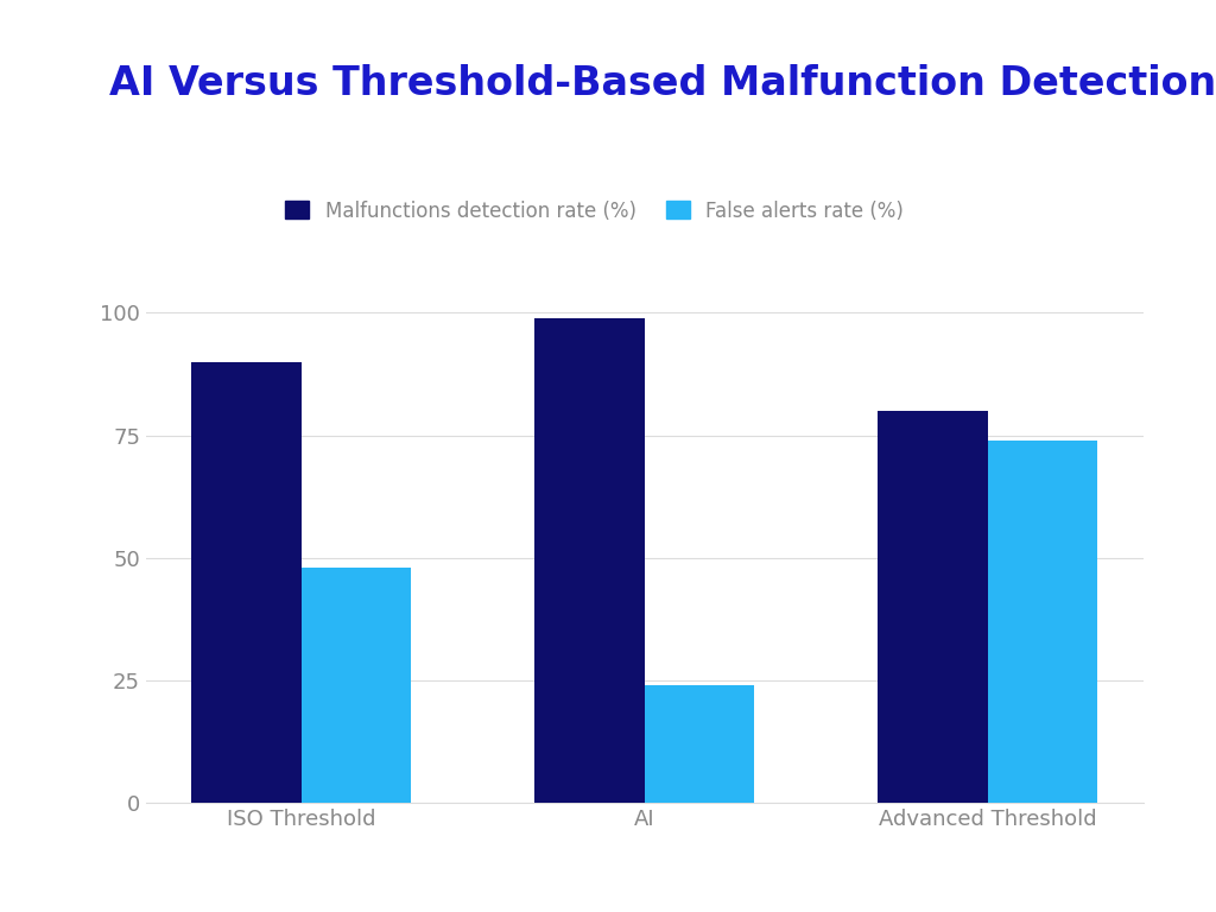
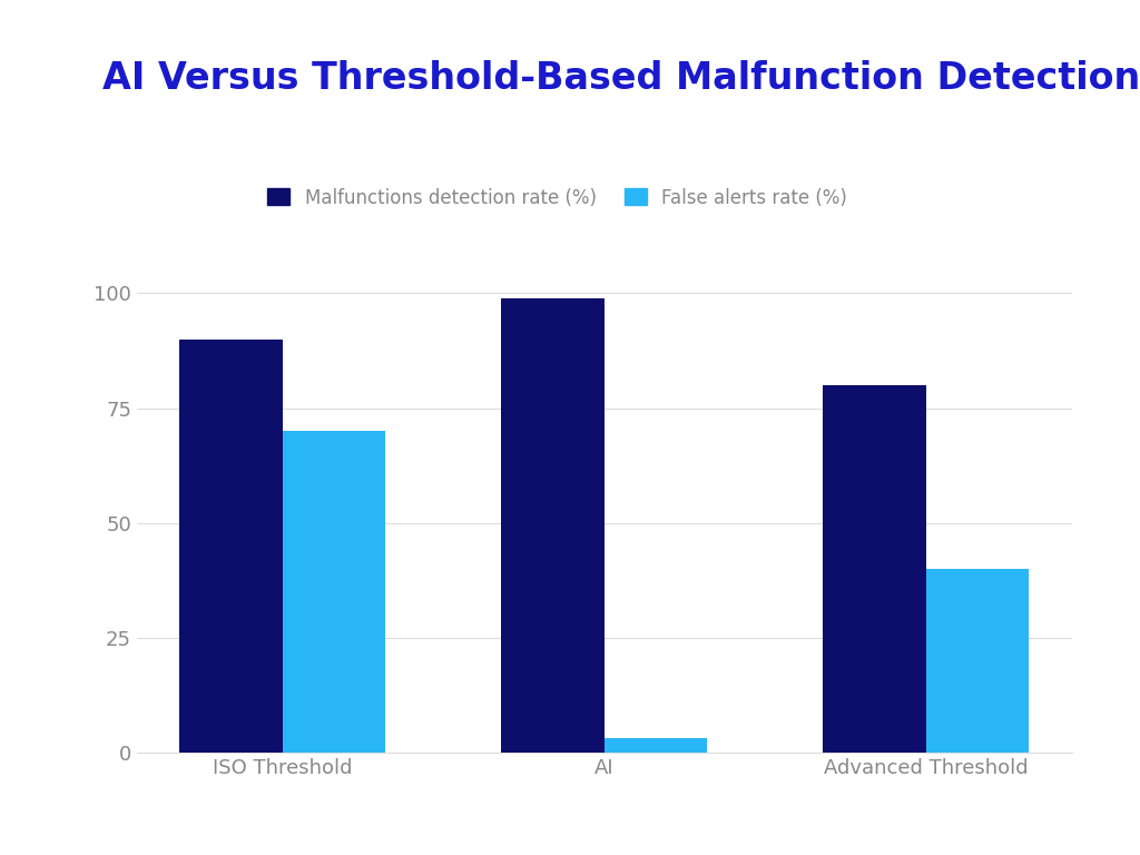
False alerts rate (%)/ISO Threshold: 48 -> 70
False alerts rate (%)/AI: 24 -> 3
False alerts rate (%)/Advanced Threshold: 74 -> 40
